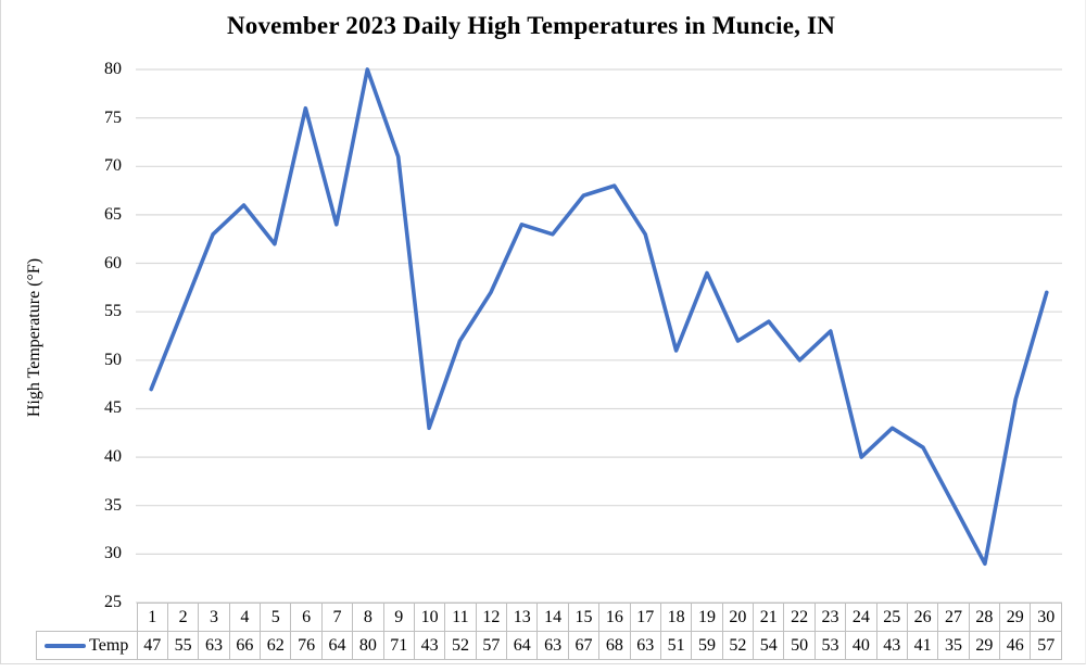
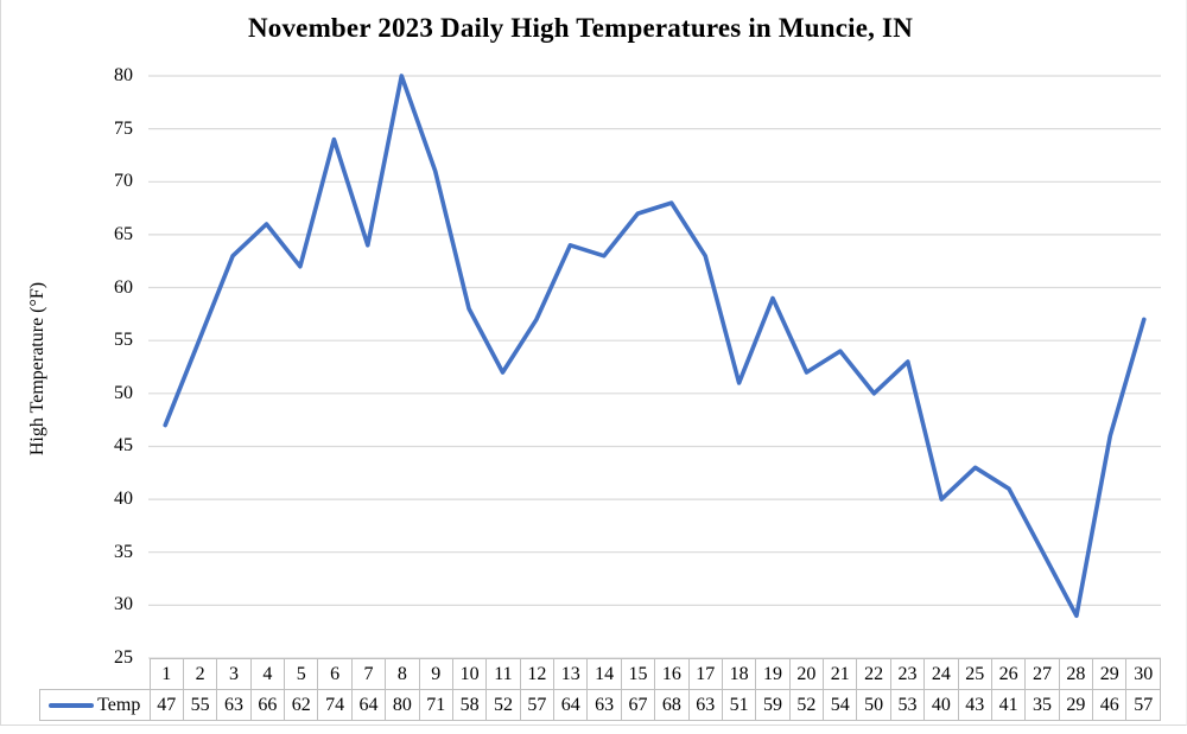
6: 76 -> 74
10: 43 -> 58
